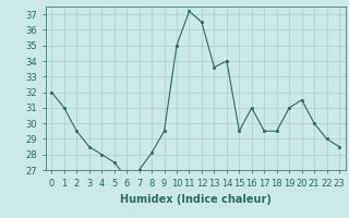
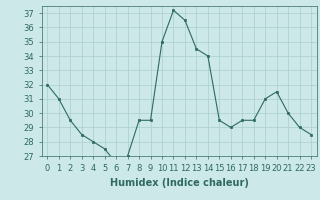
8: 28.1 -> 29.5
13: 33.6 -> 34.5
16: 31.0 -> 29.0
